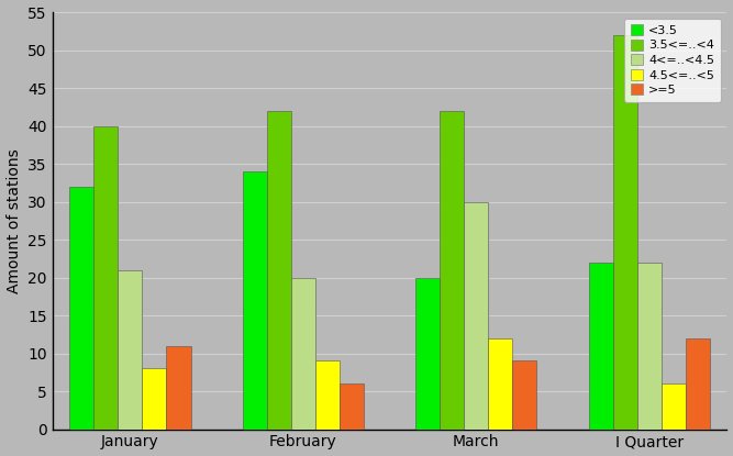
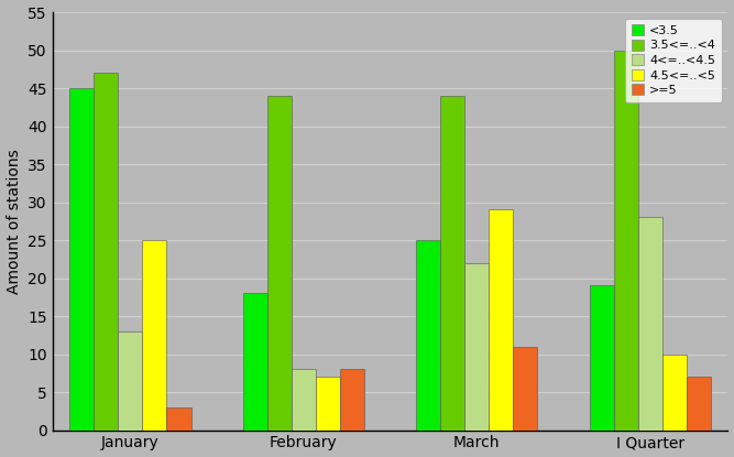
<3.5/January: 32 -> 45
3.5<=..<4/January: 40 -> 47
4<=..<4.5/January: 21 -> 13
4.5<=..<5/January: 8 -> 25
>=5/January: 11 -> 3
<3.5/February: 34 -> 18
3.5<=..<4/February: 42 -> 44
4<=..<4.5/February: 20 -> 8
4.5<=..<5/February: 9 -> 7
>=5/February: 6 -> 8
<3.5/March: 20 -> 25
3.5<=..<4/March: 42 -> 44
4<=..<4.5/March: 30 -> 22
4.5<=..<5/March: 12 -> 29
>=5/March: 9 -> 11
<3.5/I Quarter: 22 -> 19
3.5<=..<4/I Quarter: 52 -> 50
4<=..<4.5/I Quarter: 22 -> 28
4.5<=..<5/I Quarter: 6 -> 10
>=5/I Quarter: 12 -> 7
